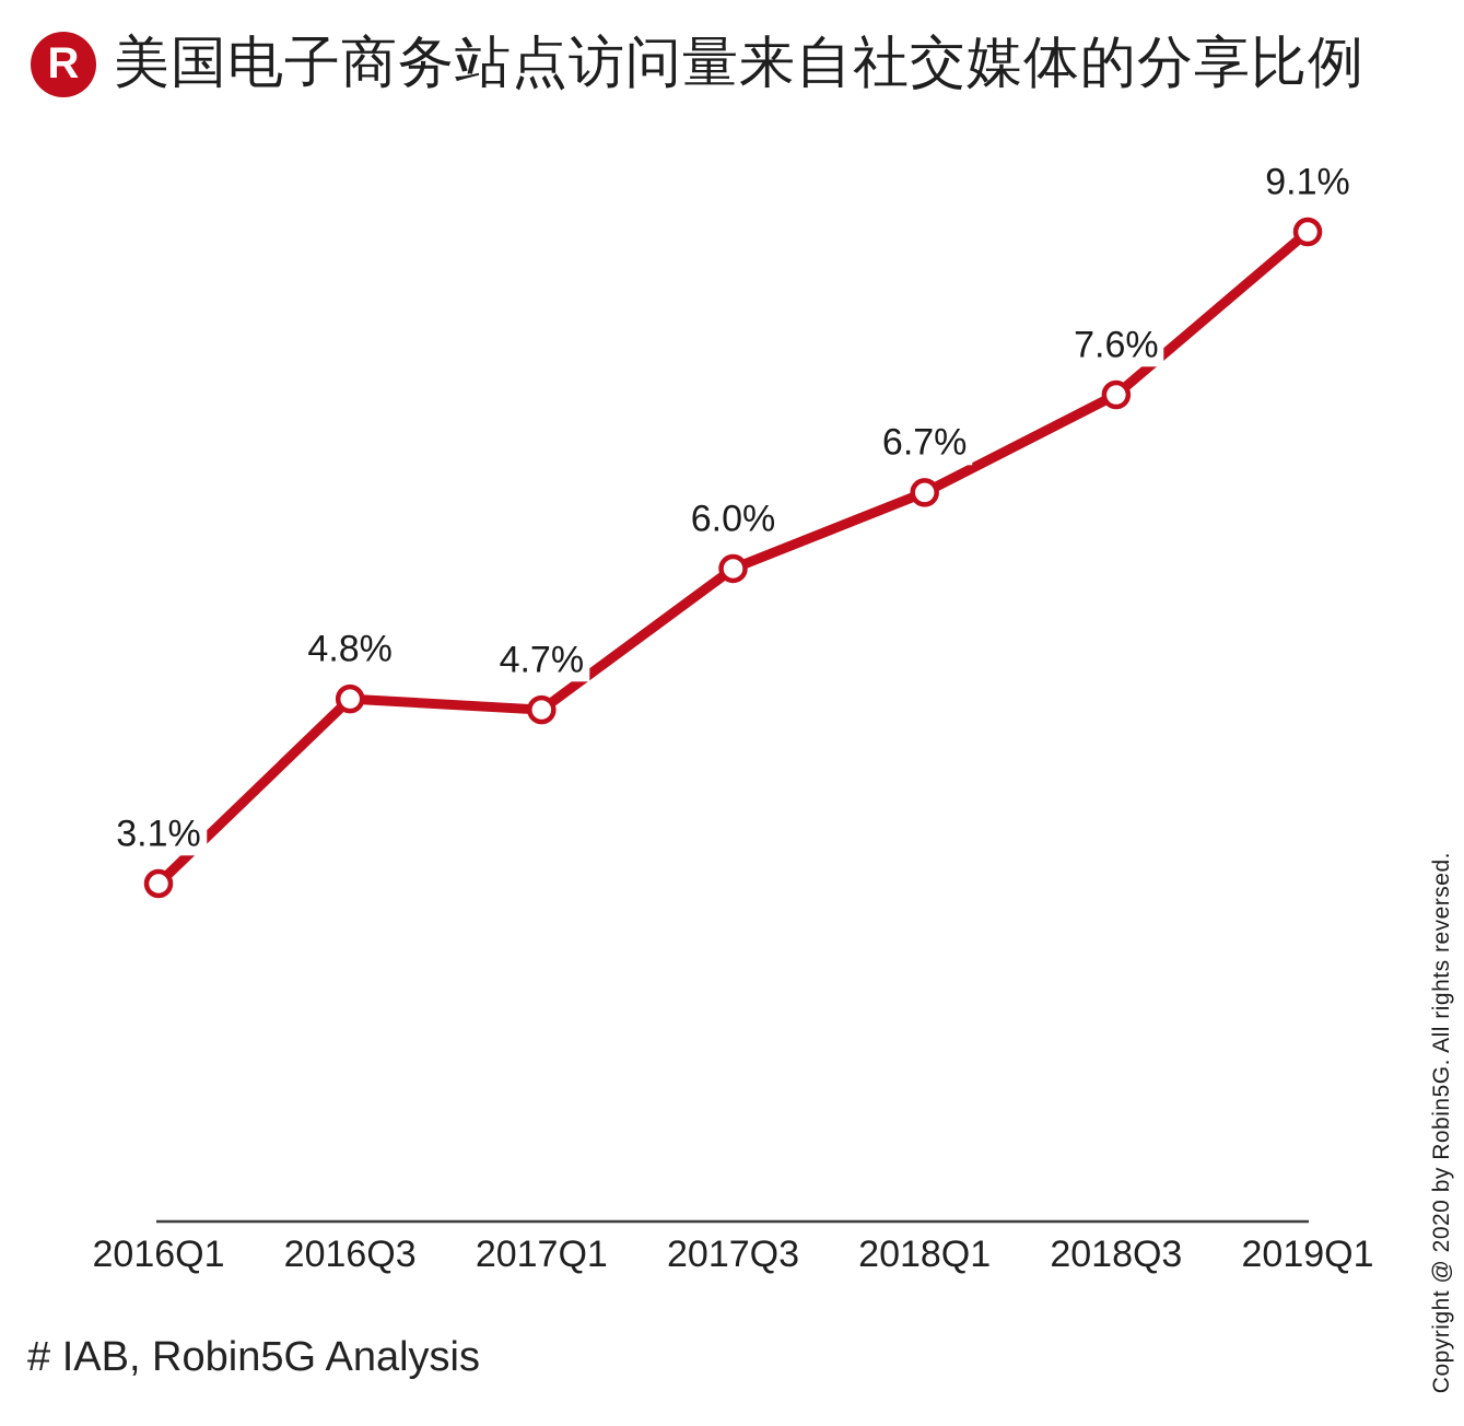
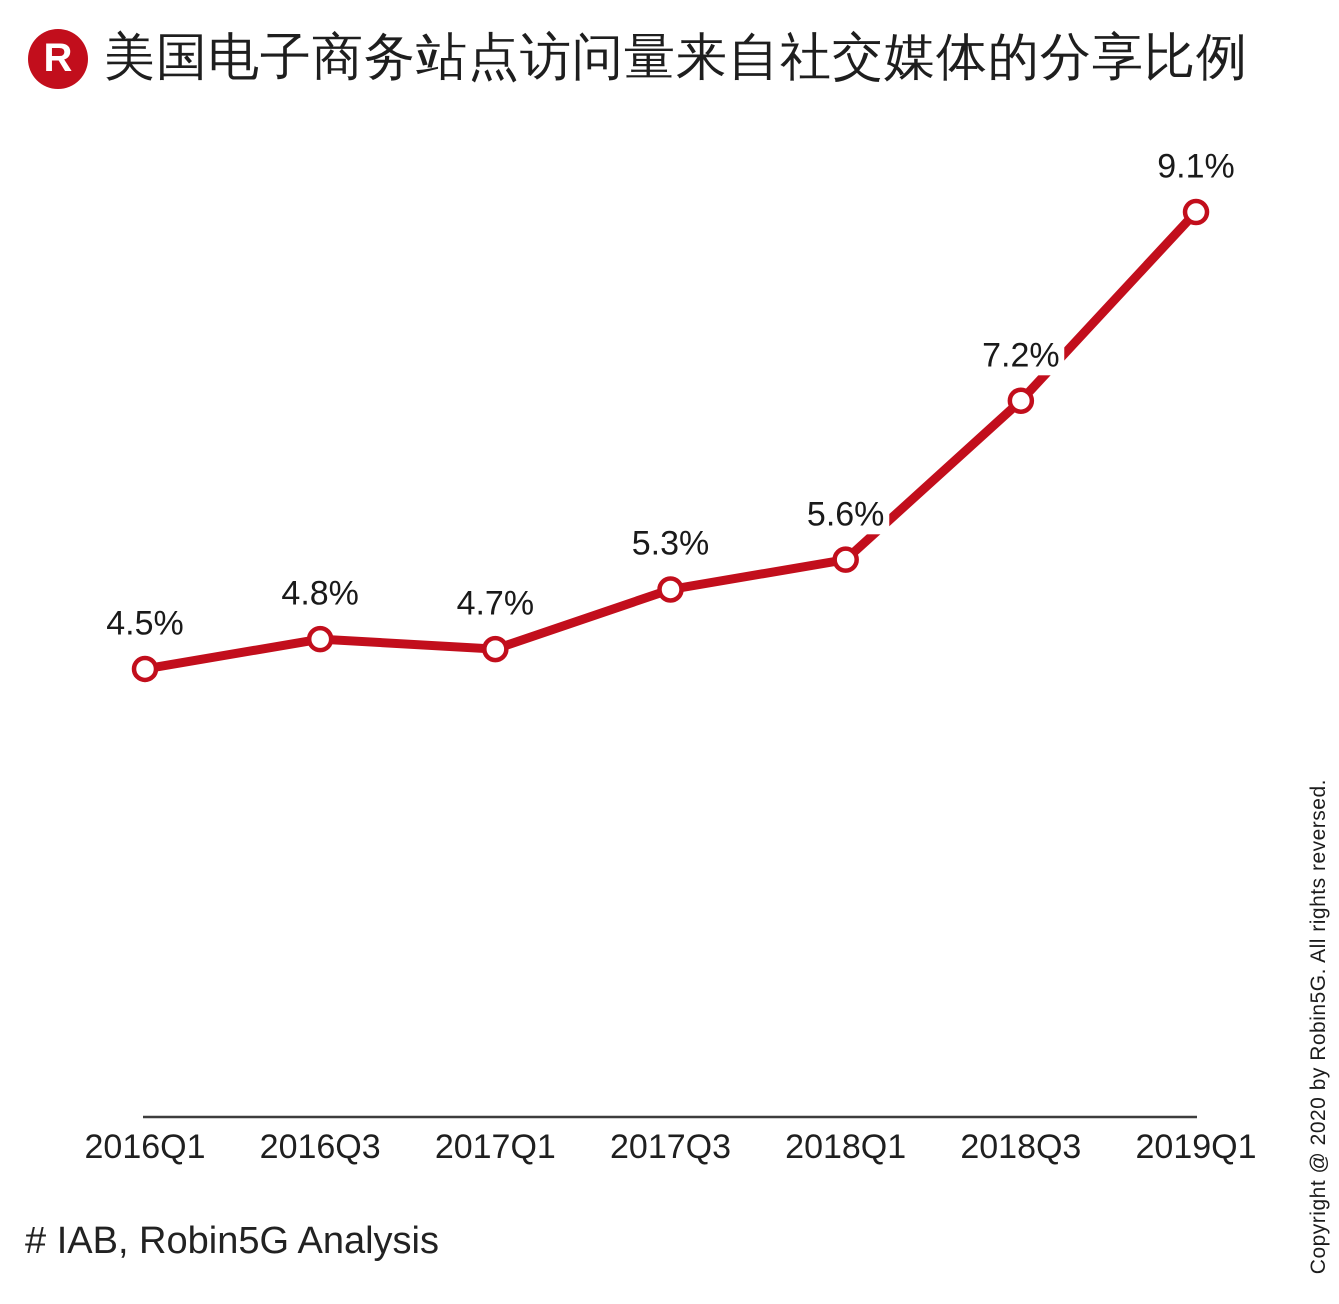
2016Q1: 3.1% -> 4.5%
2017Q3: 6.0% -> 5.3%
2018Q1: 6.7% -> 5.6%
2018Q3: 7.6% -> 7.2%
